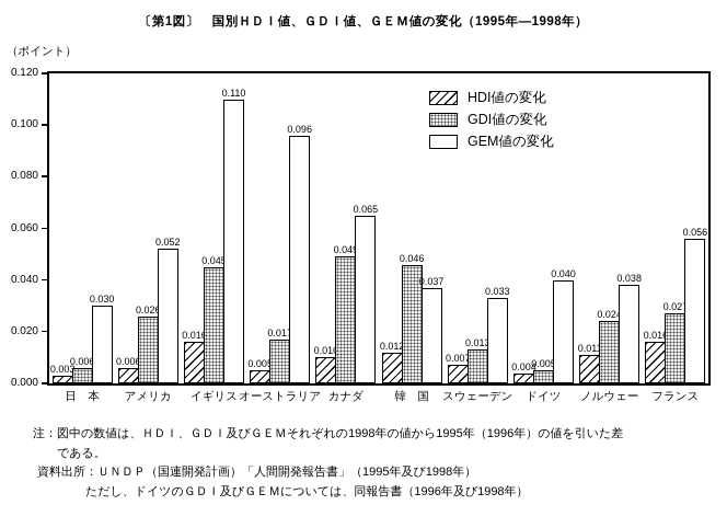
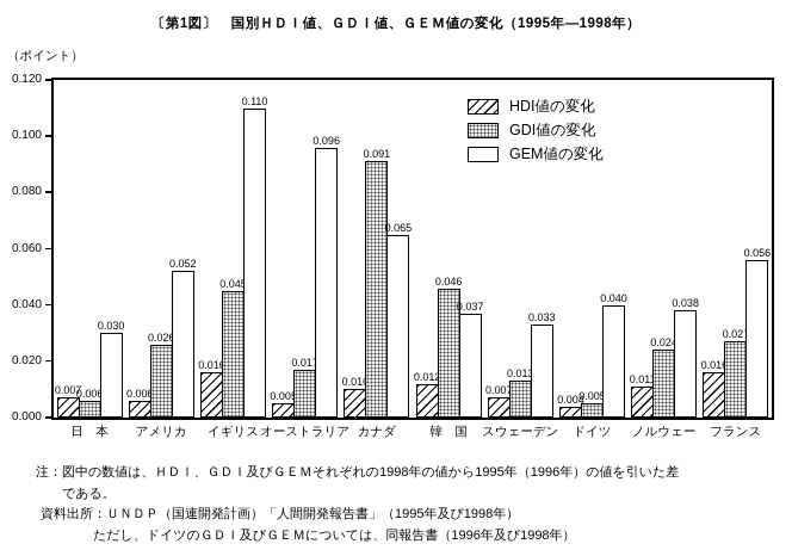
HDI値の変化/日 本: 0.003 -> 0.007
GDI値の変化/カナダ: 0.049 -> 0.091
